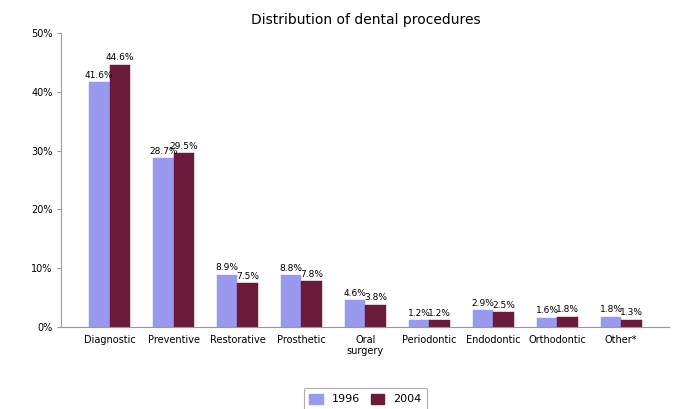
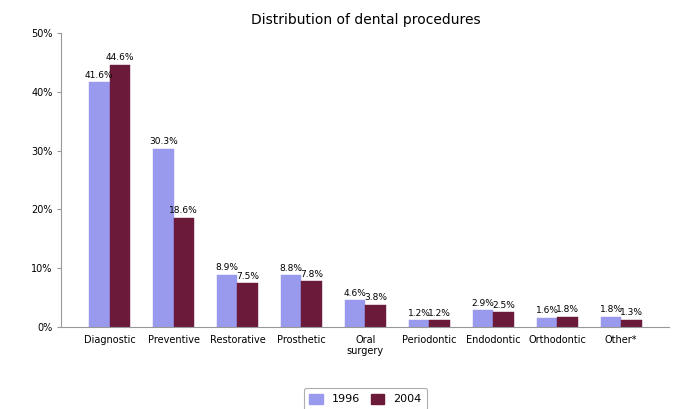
1996/Preventive: 28.7% -> 30.3%
2004/Preventive: 29.5% -> 18.6%
